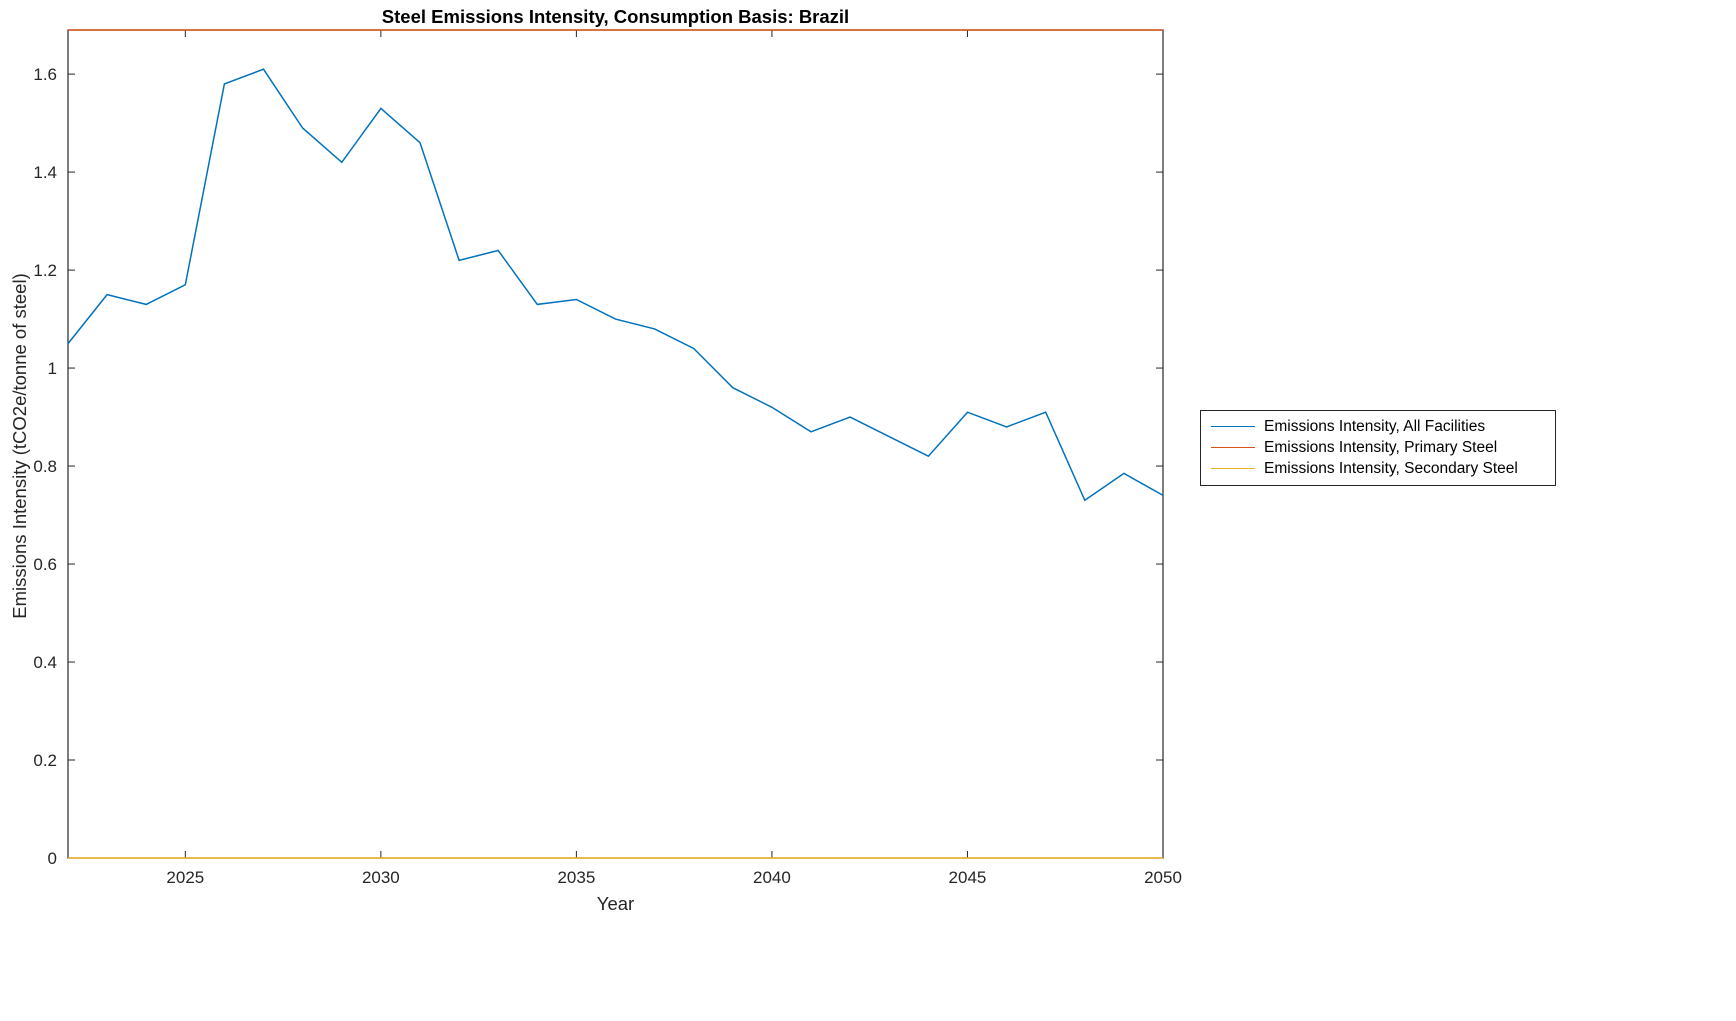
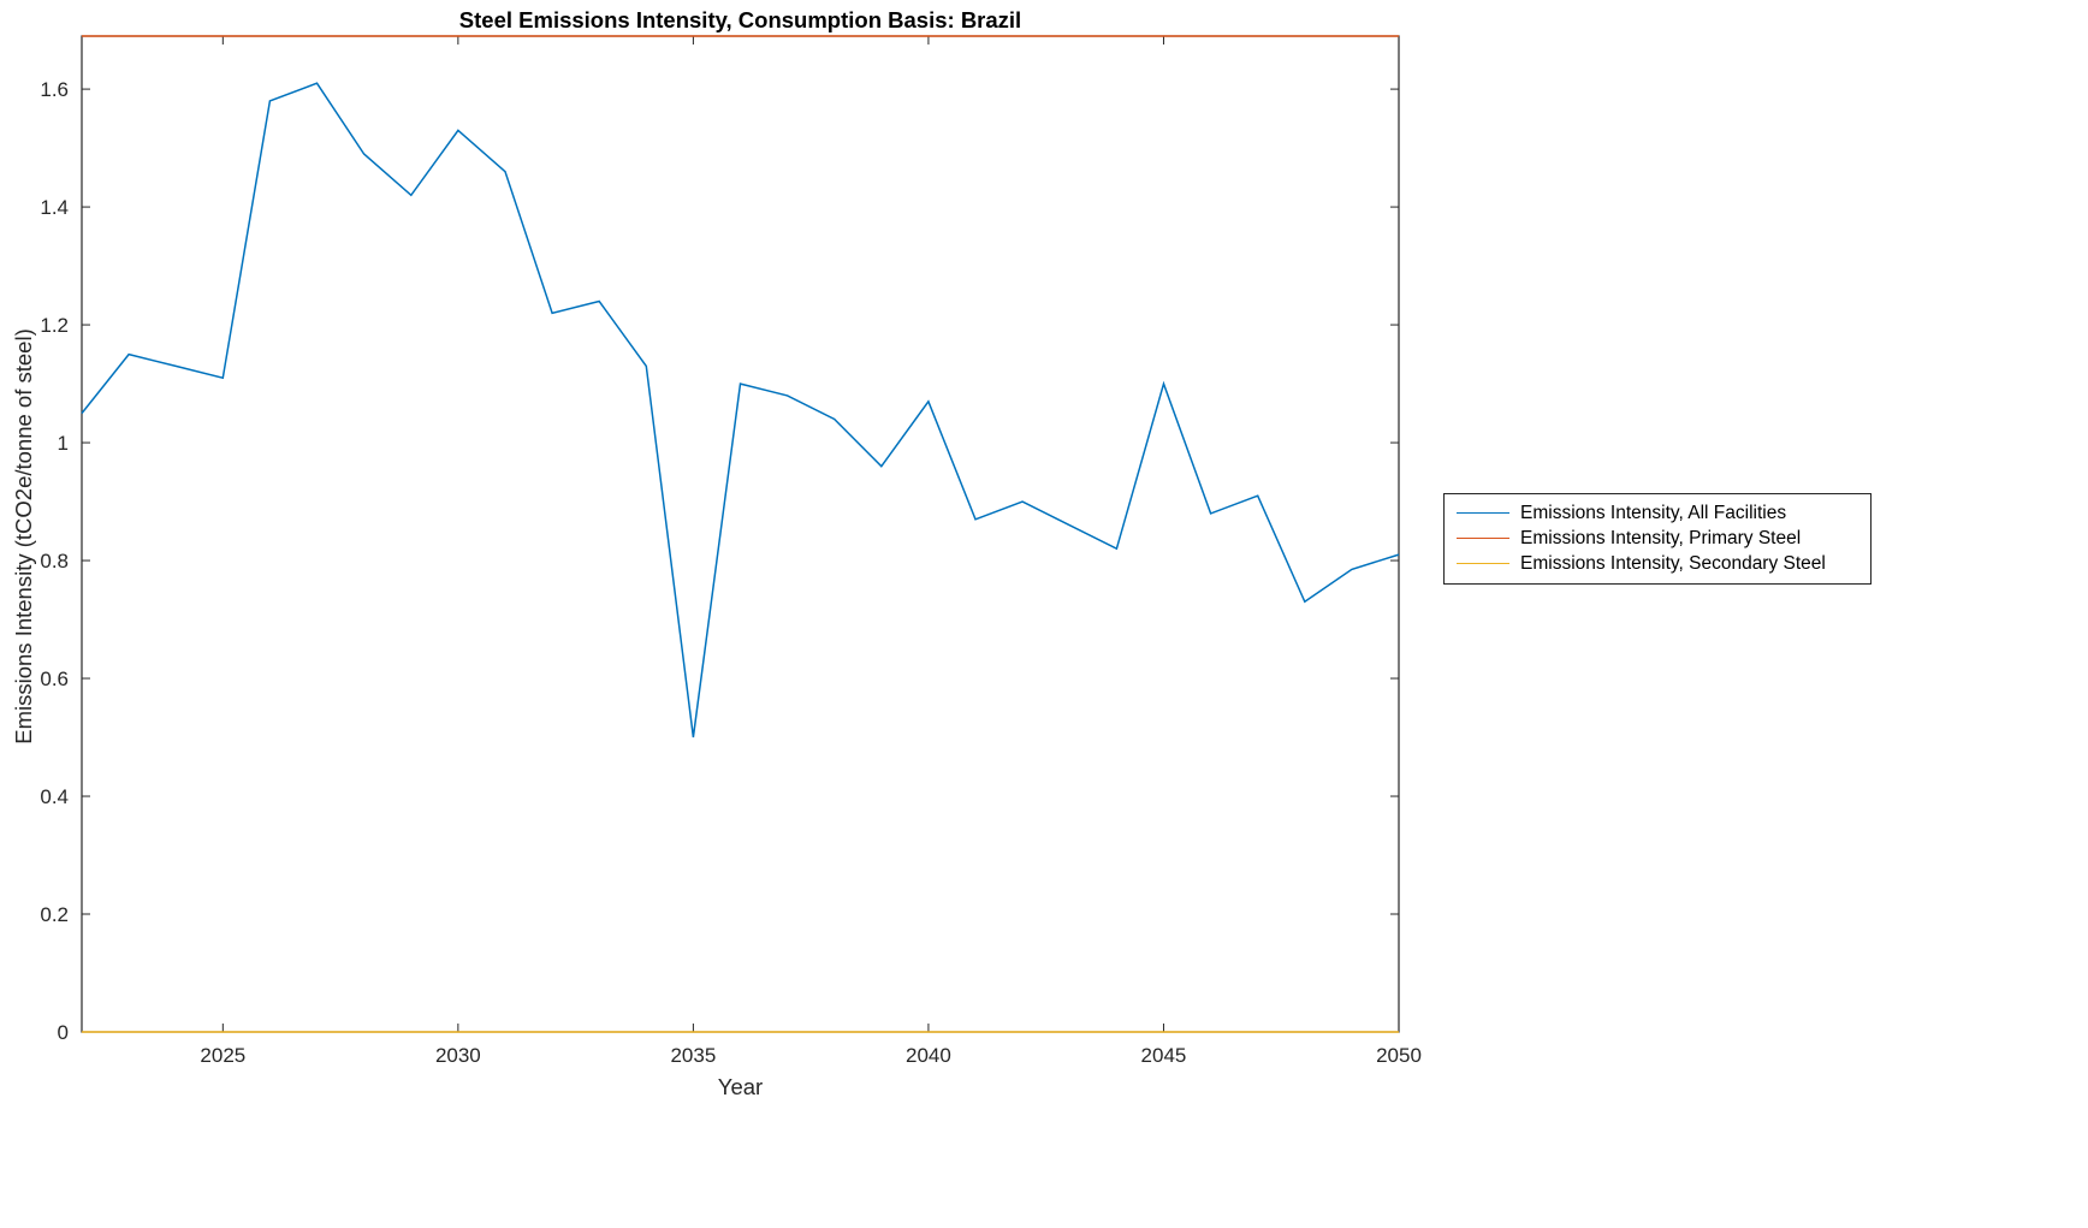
Emissions Intensity, All Facilities/2025: 1.17 -> 1.11
Emissions Intensity, All Facilities/2035: 1.14 -> 0.50
Emissions Intensity, All Facilities/2040: 0.92 -> 1.07
Emissions Intensity, All Facilities/2045: 0.91 -> 1.10
Emissions Intensity, All Facilities/2050: 0.74 -> 0.81
